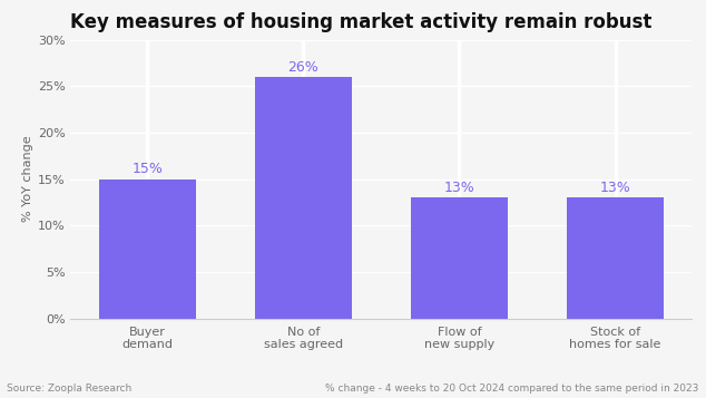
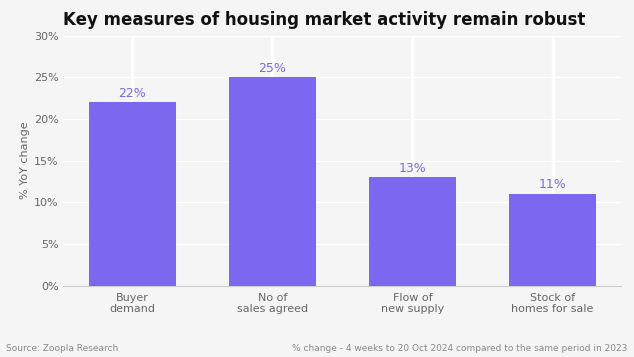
Buyer demand: 15% -> 22%
No of sales agreed: 26% -> 25%
Stock of homes for sale: 13% -> 11%
